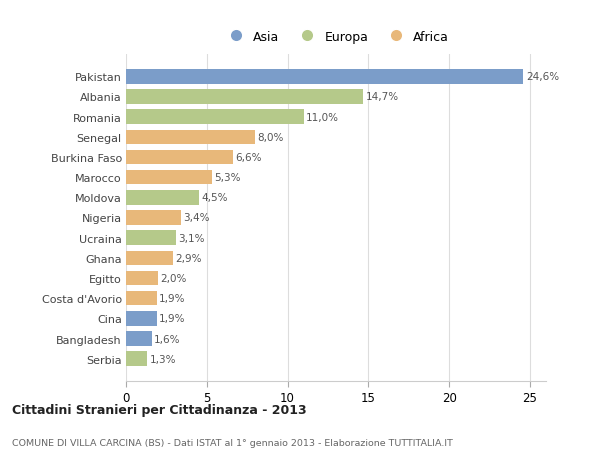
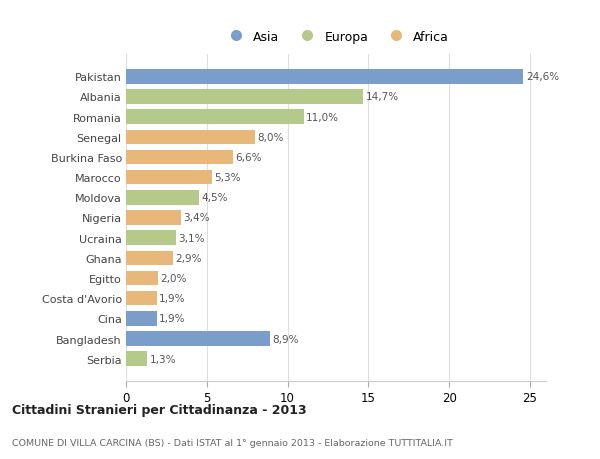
Bangladesh: 1,6% -> 8,9%
